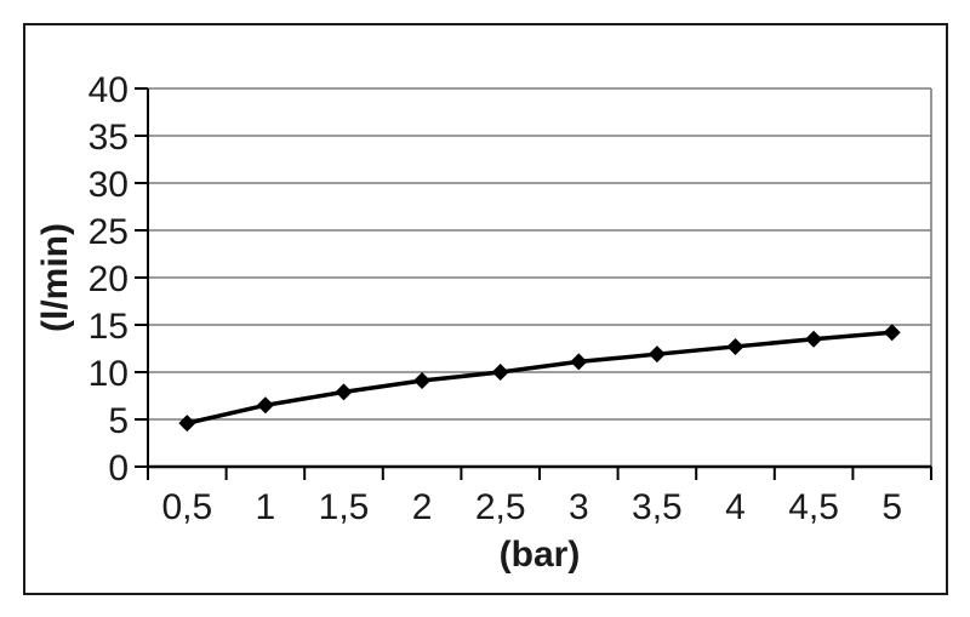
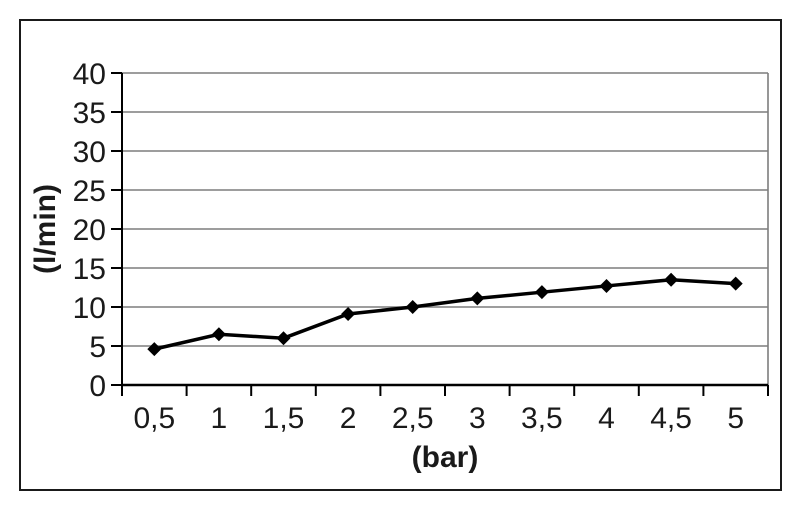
1,5: 8 -> 6
5: 14 -> 13
